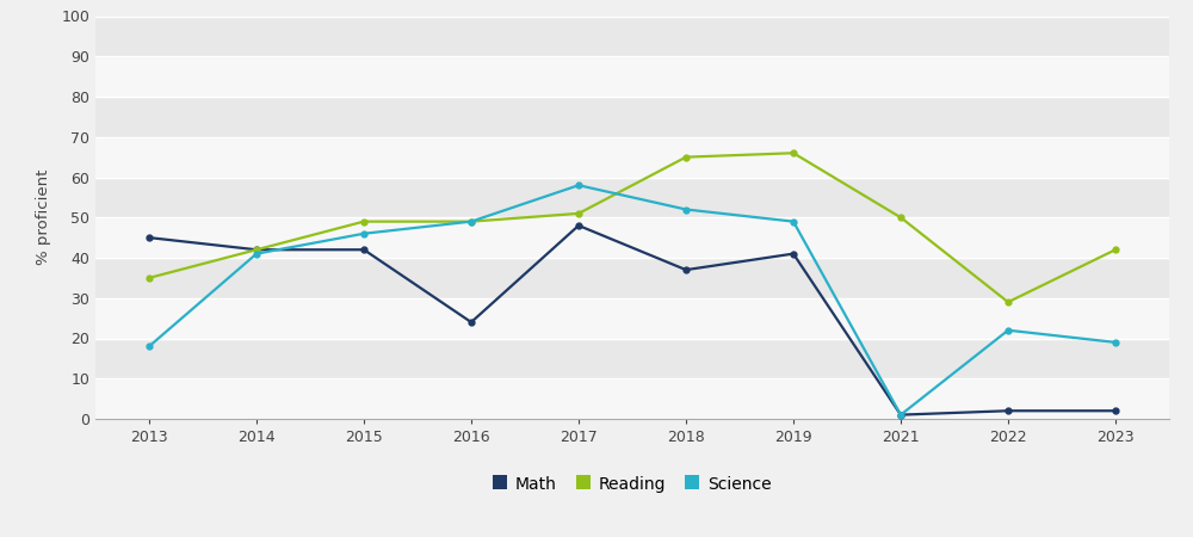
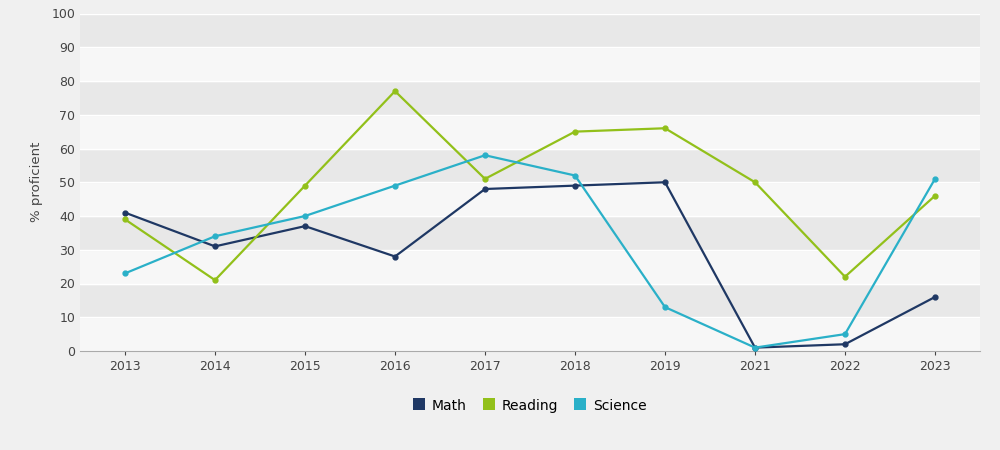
Math/2013: 45 -> 41
Reading/2013: 35 -> 39
Science/2013: 18 -> 23
Math/2014: 42 -> 31
Reading/2014: 42 -> 21
Science/2014: 41 -> 34
Math/2015: 42 -> 37
Science/2015: 46 -> 40
Math/2016: 24 -> 28
Reading/2016: 49 -> 77
Math/2018: 37 -> 49
Math/2019: 41 -> 50
Science/2019: 49 -> 13
Reading/2022: 29 -> 22
Science/2022: 22 -> 5
Math/2023: 2 -> 16
Reading/2023: 42 -> 46
Science/2023: 19 -> 51
